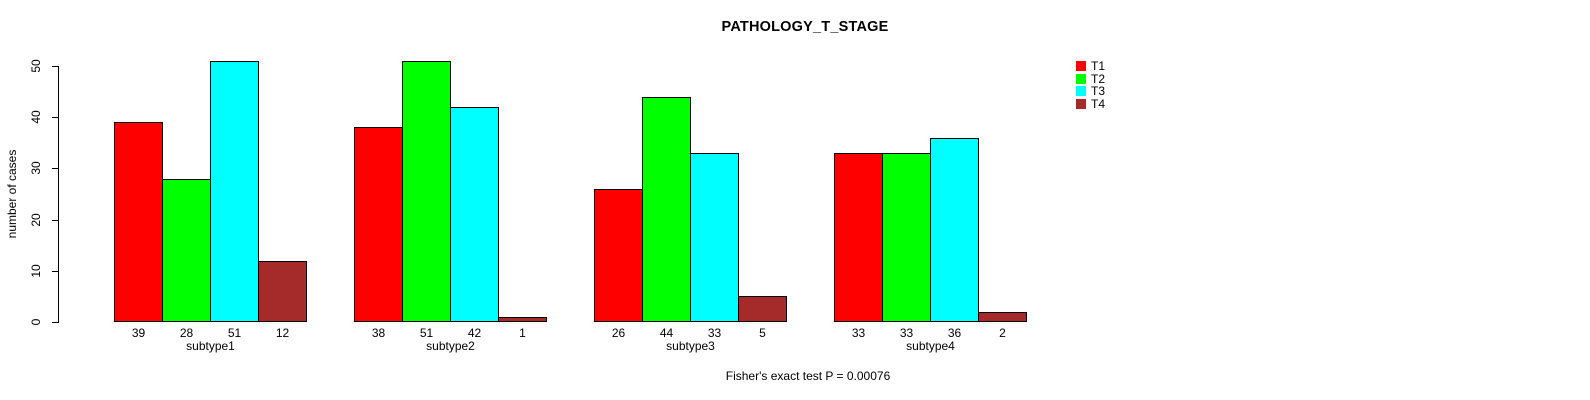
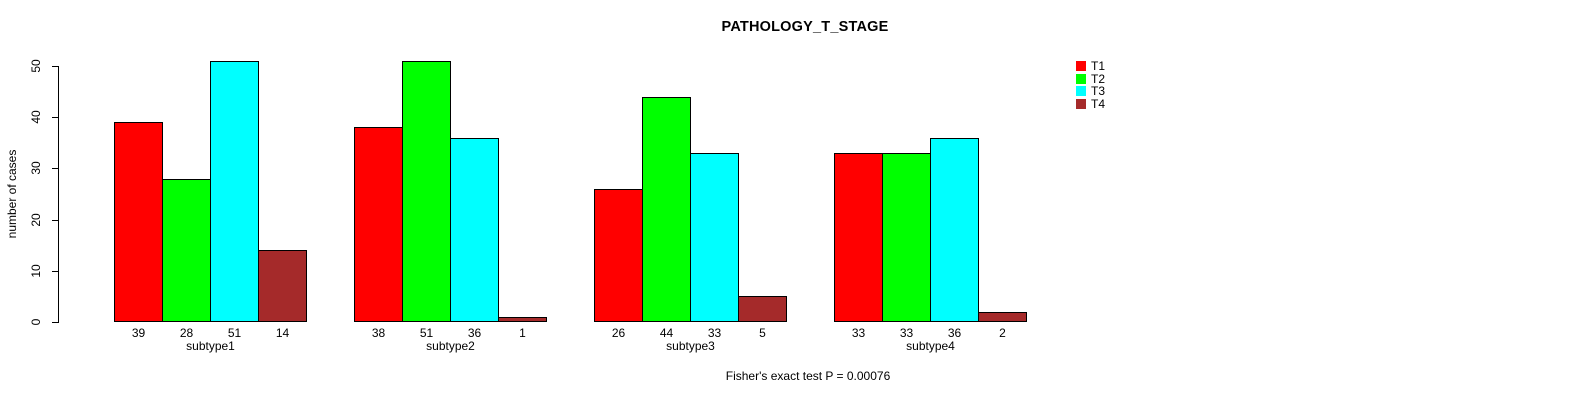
T4/subtype1: 12 -> 14
T3/subtype2: 42 -> 36
